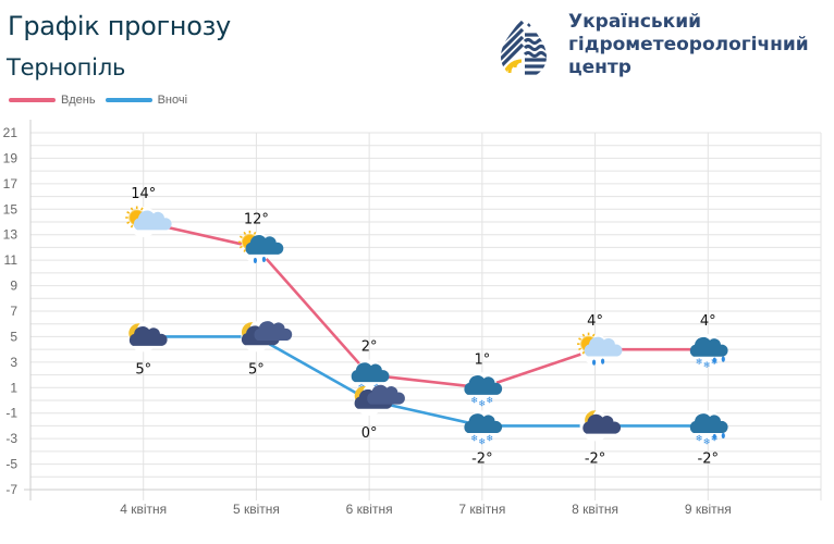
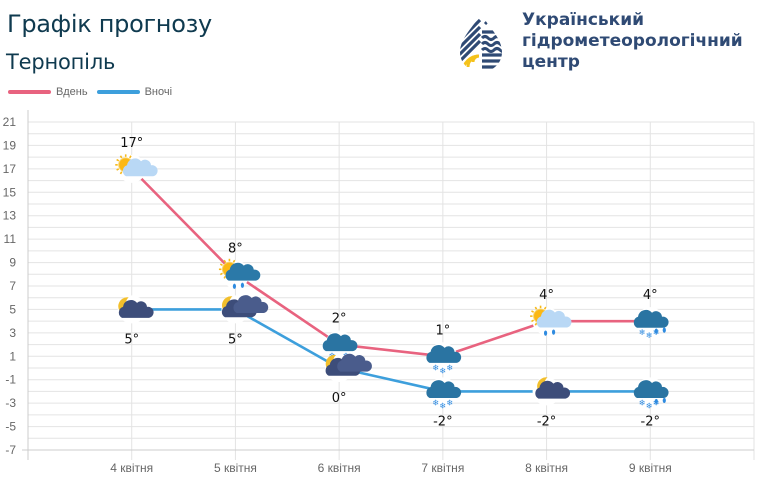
Вдень/4 квітня: 14° -> 17°
Вдень/5 квітня: 12° -> 8°
